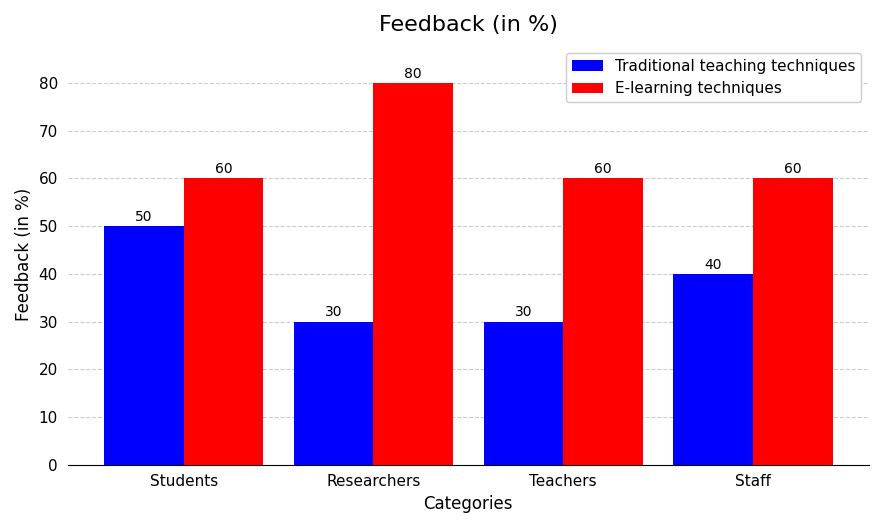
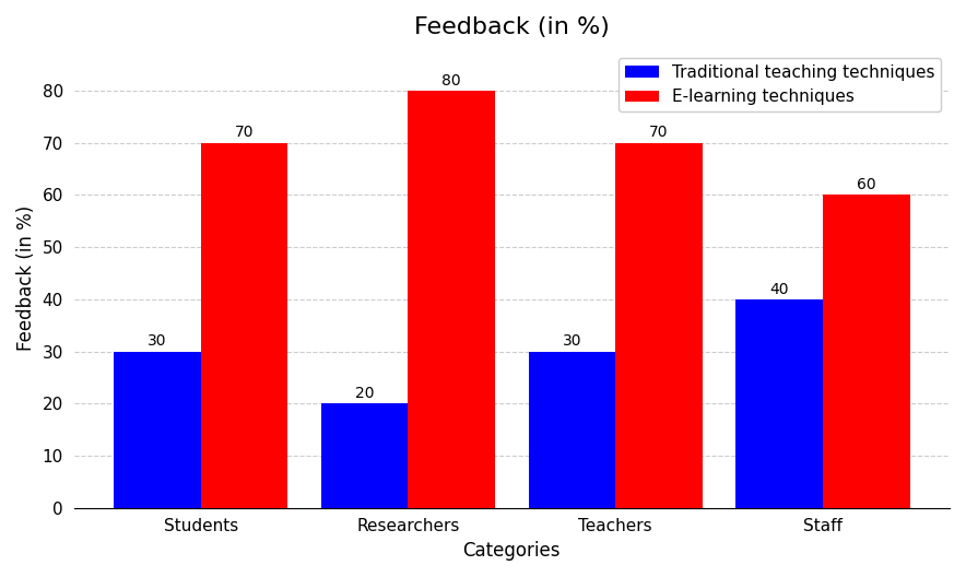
Traditional teaching techniques/Students: 50 -> 30
E-learning techniques/Students: 60 -> 70
Traditional teaching techniques/Researchers: 30 -> 20
E-learning techniques/Teachers: 60 -> 70
